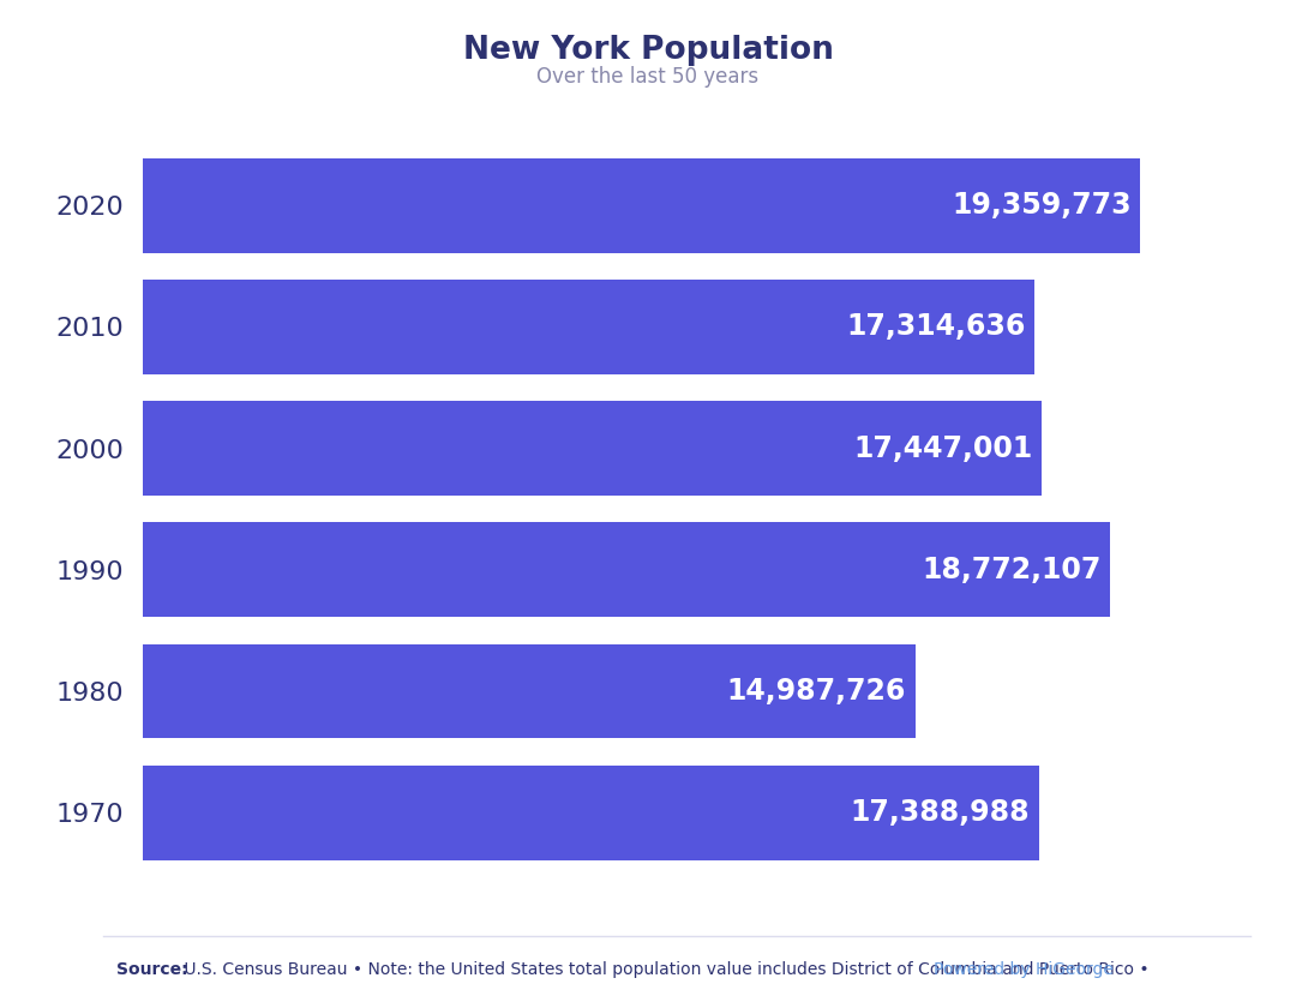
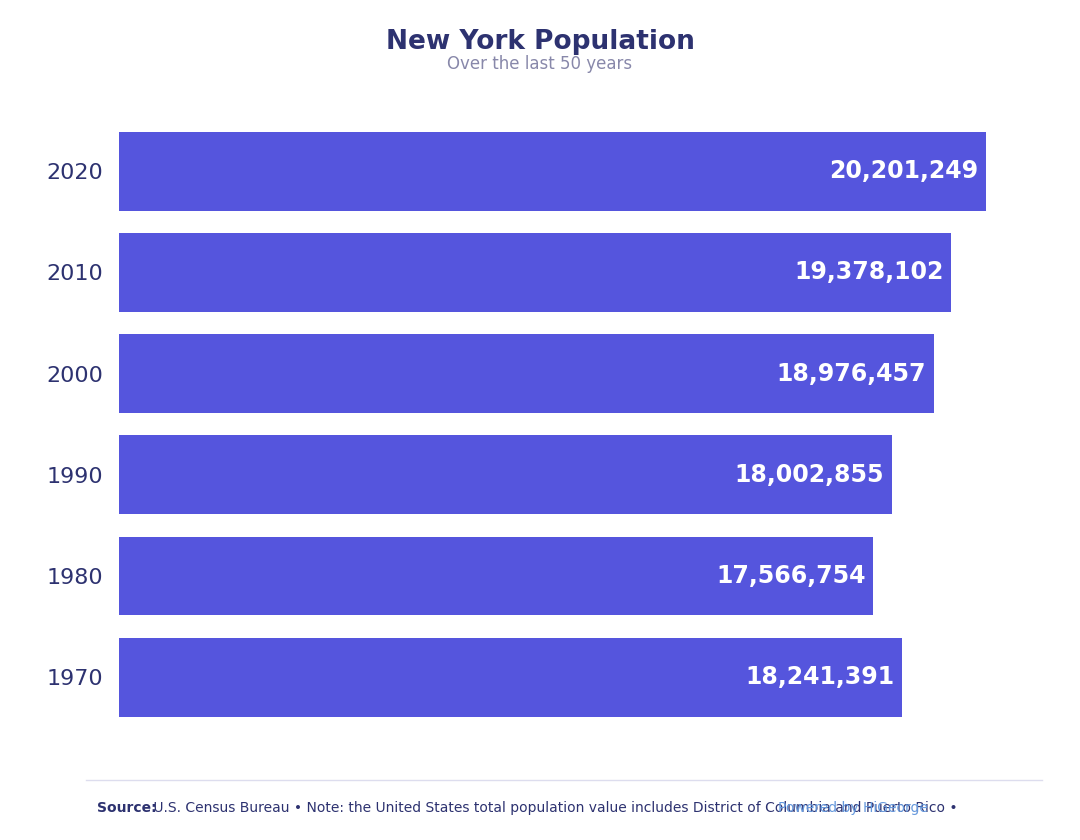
2020: 19,359,773 -> 20,201,249
2010: 17,314,636 -> 19,378,102
2000: 17,447,001 -> 18,976,457
1990: 18,772,107 -> 18,002,855
1980: 14,987,726 -> 17,566,754
1970: 17,388,988 -> 18,241,391
